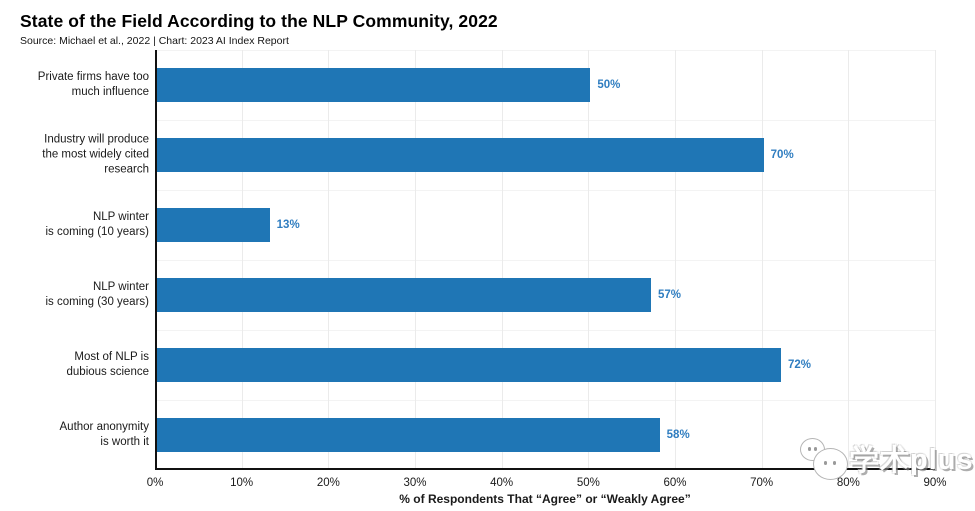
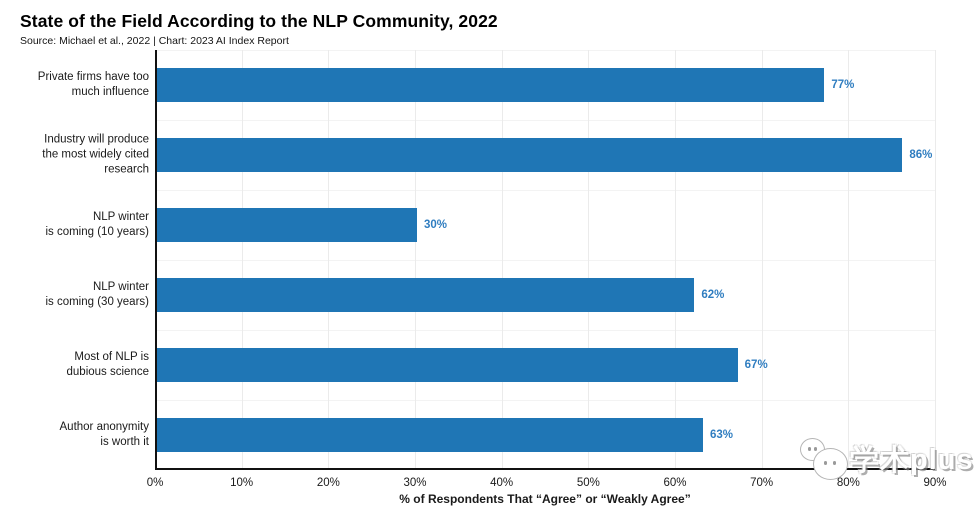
Private firms have too much influence: 50% -> 77%
Industry will produce the most widely cited research: 70% -> 86%
NLP winter is coming (10 years): 13% -> 30%
NLP winter is coming (30 years): 57% -> 62%
Most of NLP is dubious science: 72% -> 67%
Author anonymity is worth it: 58% -> 63%
